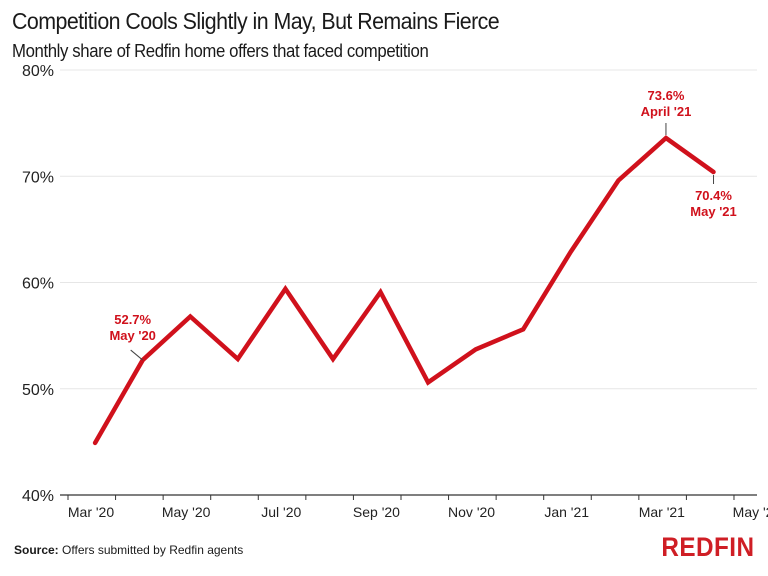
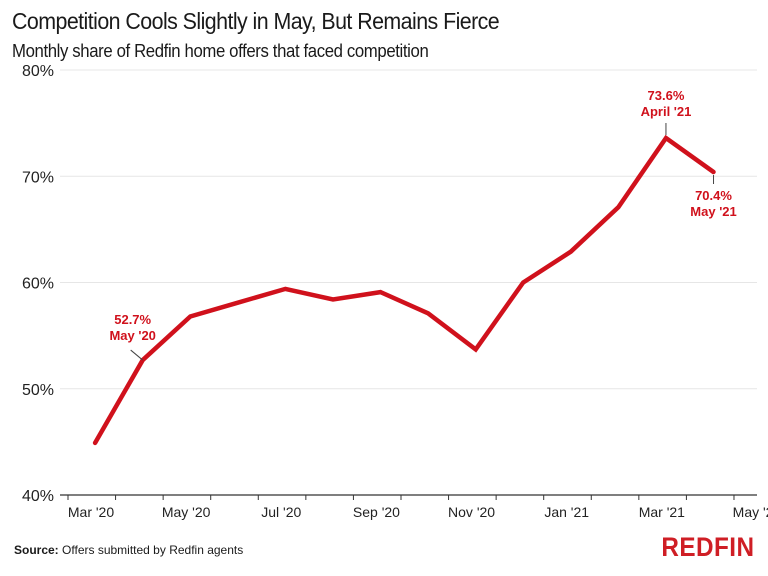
Jul '20: 52.8% -> 58.1%
Sep '20: 52.8% -> 58.4%
Nov '20: 50.6% -> 57.1%
Jan '21: 55.6% -> 60.0%
Mar '21: 69.6% -> 67.1%
